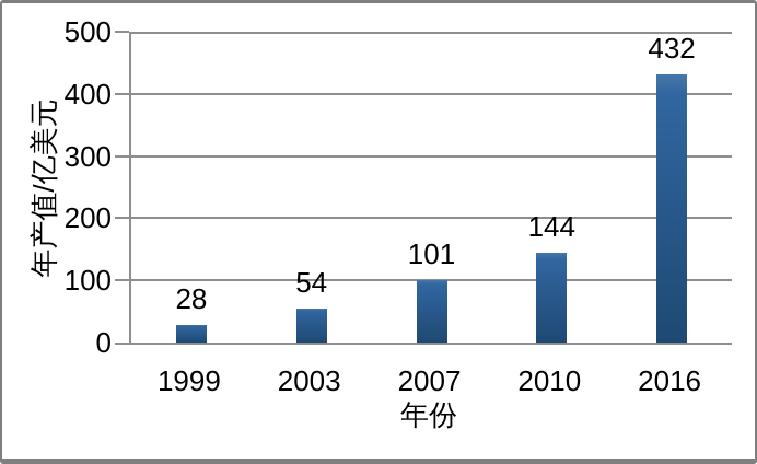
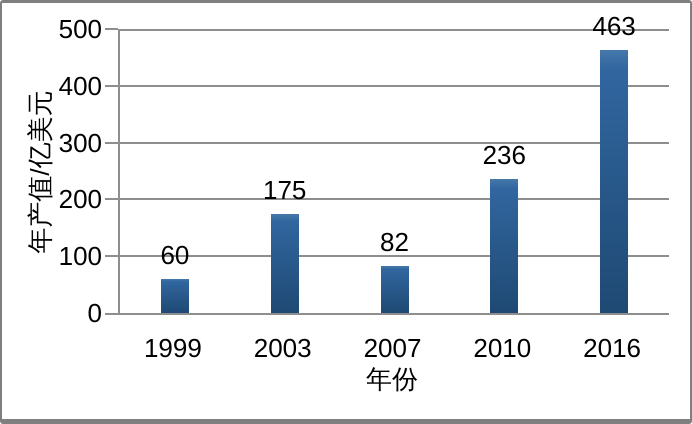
1999: 28 -> 60
2003: 54 -> 175
2007: 101 -> 82
2010: 144 -> 236
2016: 432 -> 463
